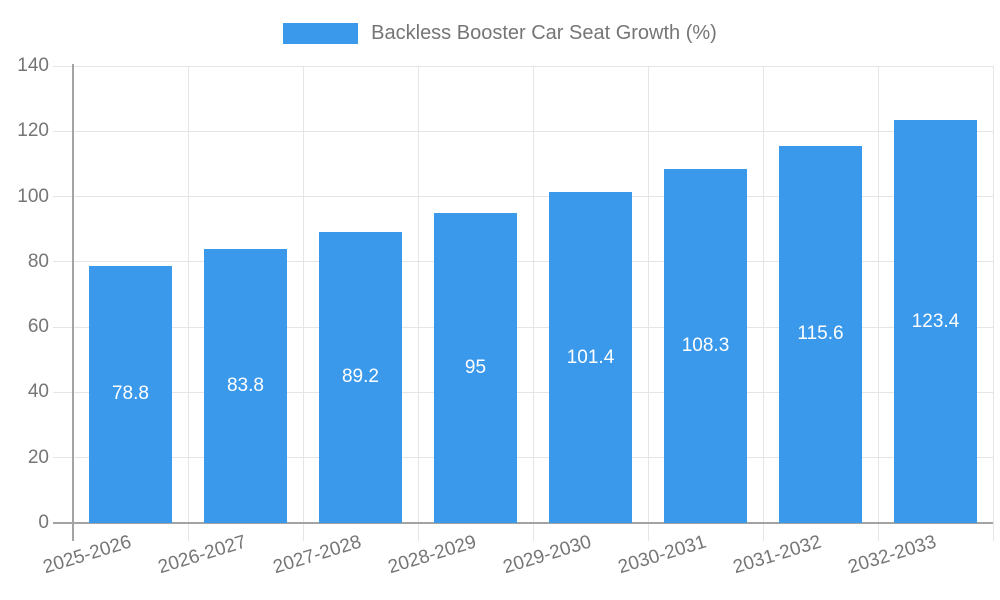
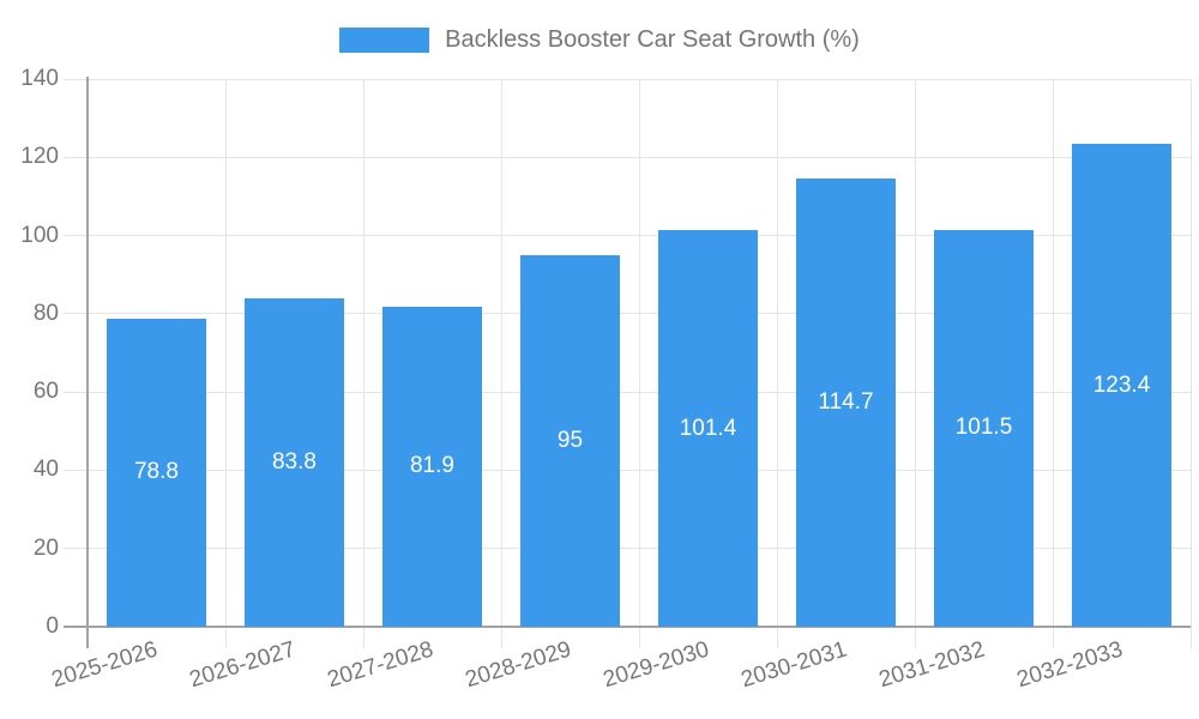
2027-2028: 89.2 -> 81.9
2030-2031: 108.3 -> 114.7
2031-2032: 115.6 -> 101.5
